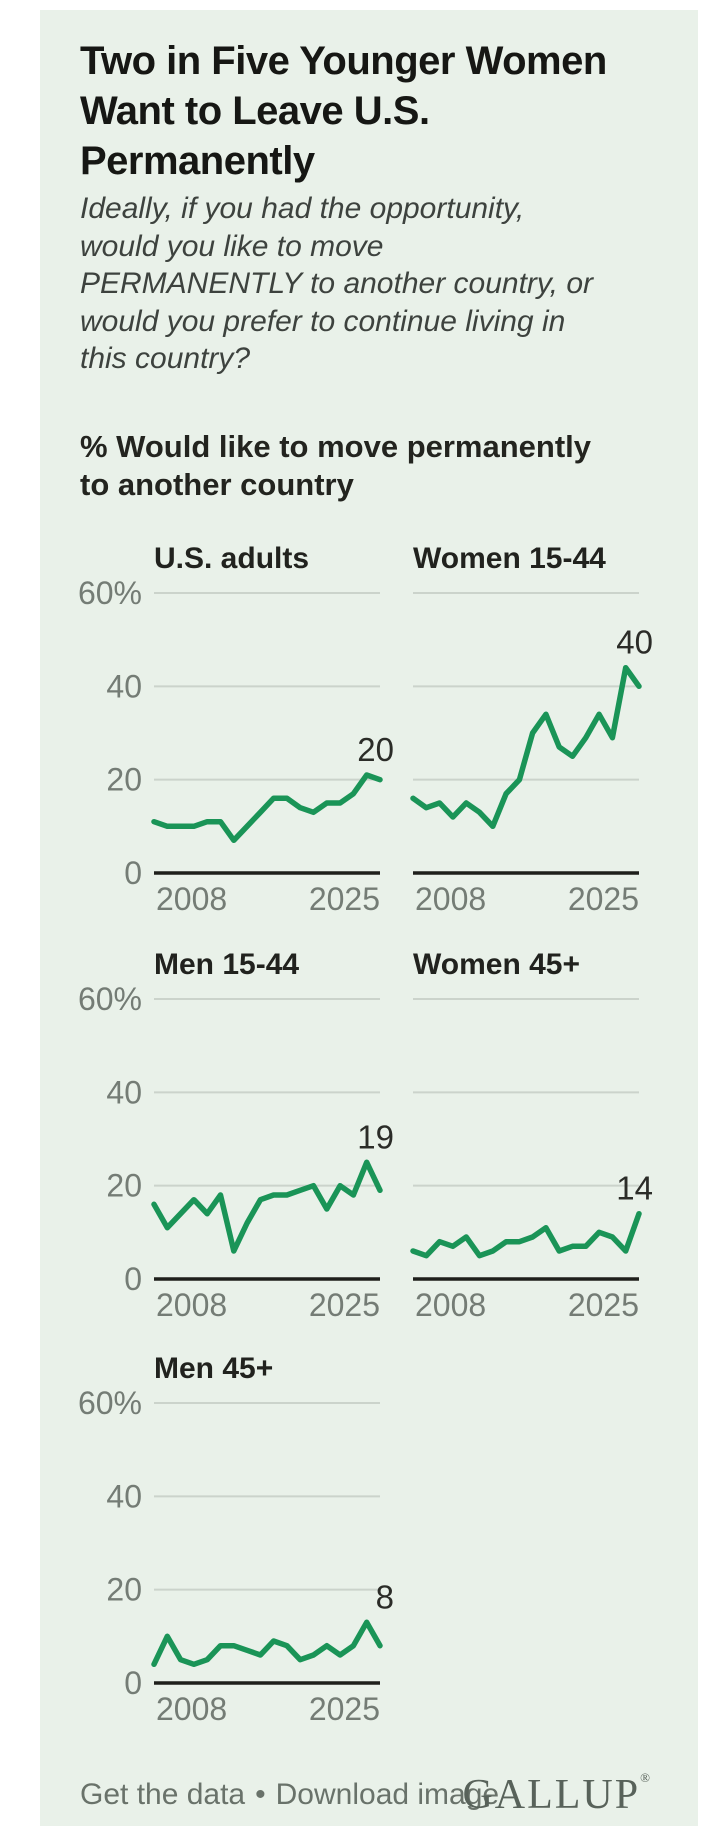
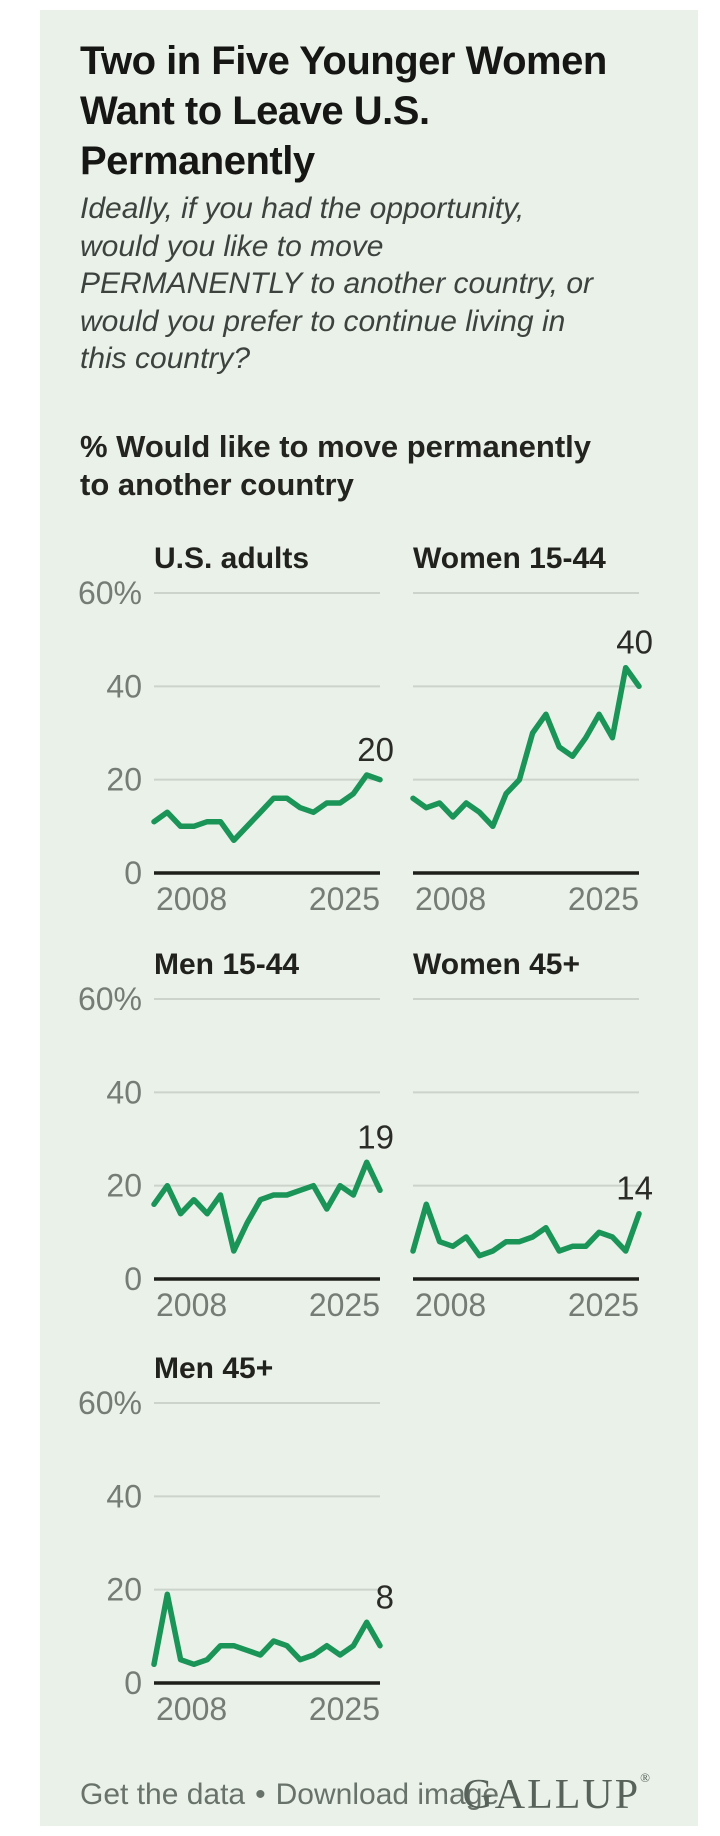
U.S. adults/2008: 10% -> 13%
Men 15-44/2008: 11% -> 20%
Women 45+/2008: 5% -> 16%
Men 45+/2008: 10% -> 19%
